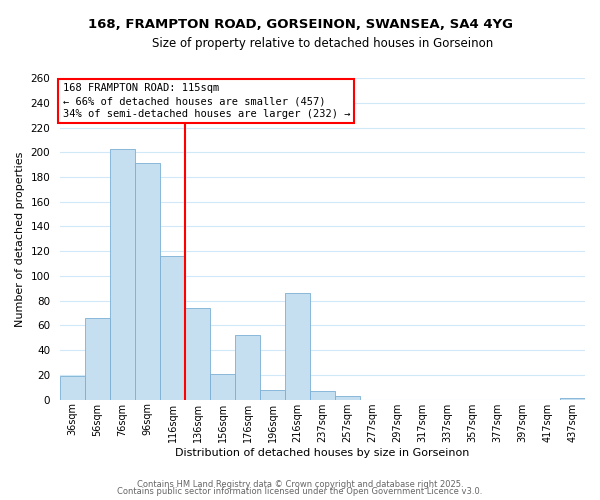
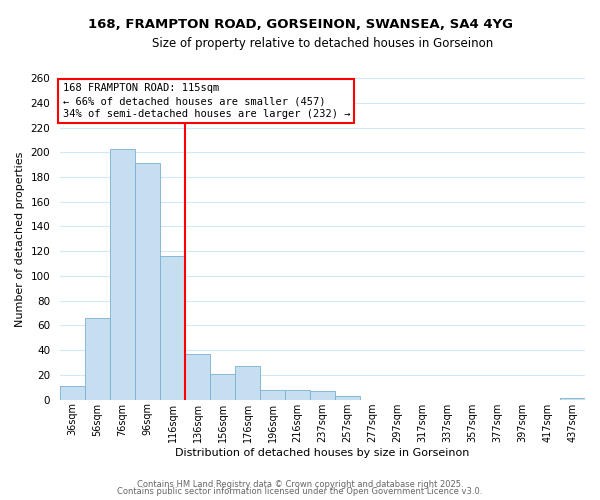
36sqm: 19 -> 11
136sqm: 74 -> 37
176sqm: 52 -> 27
216sqm: 86 -> 8
